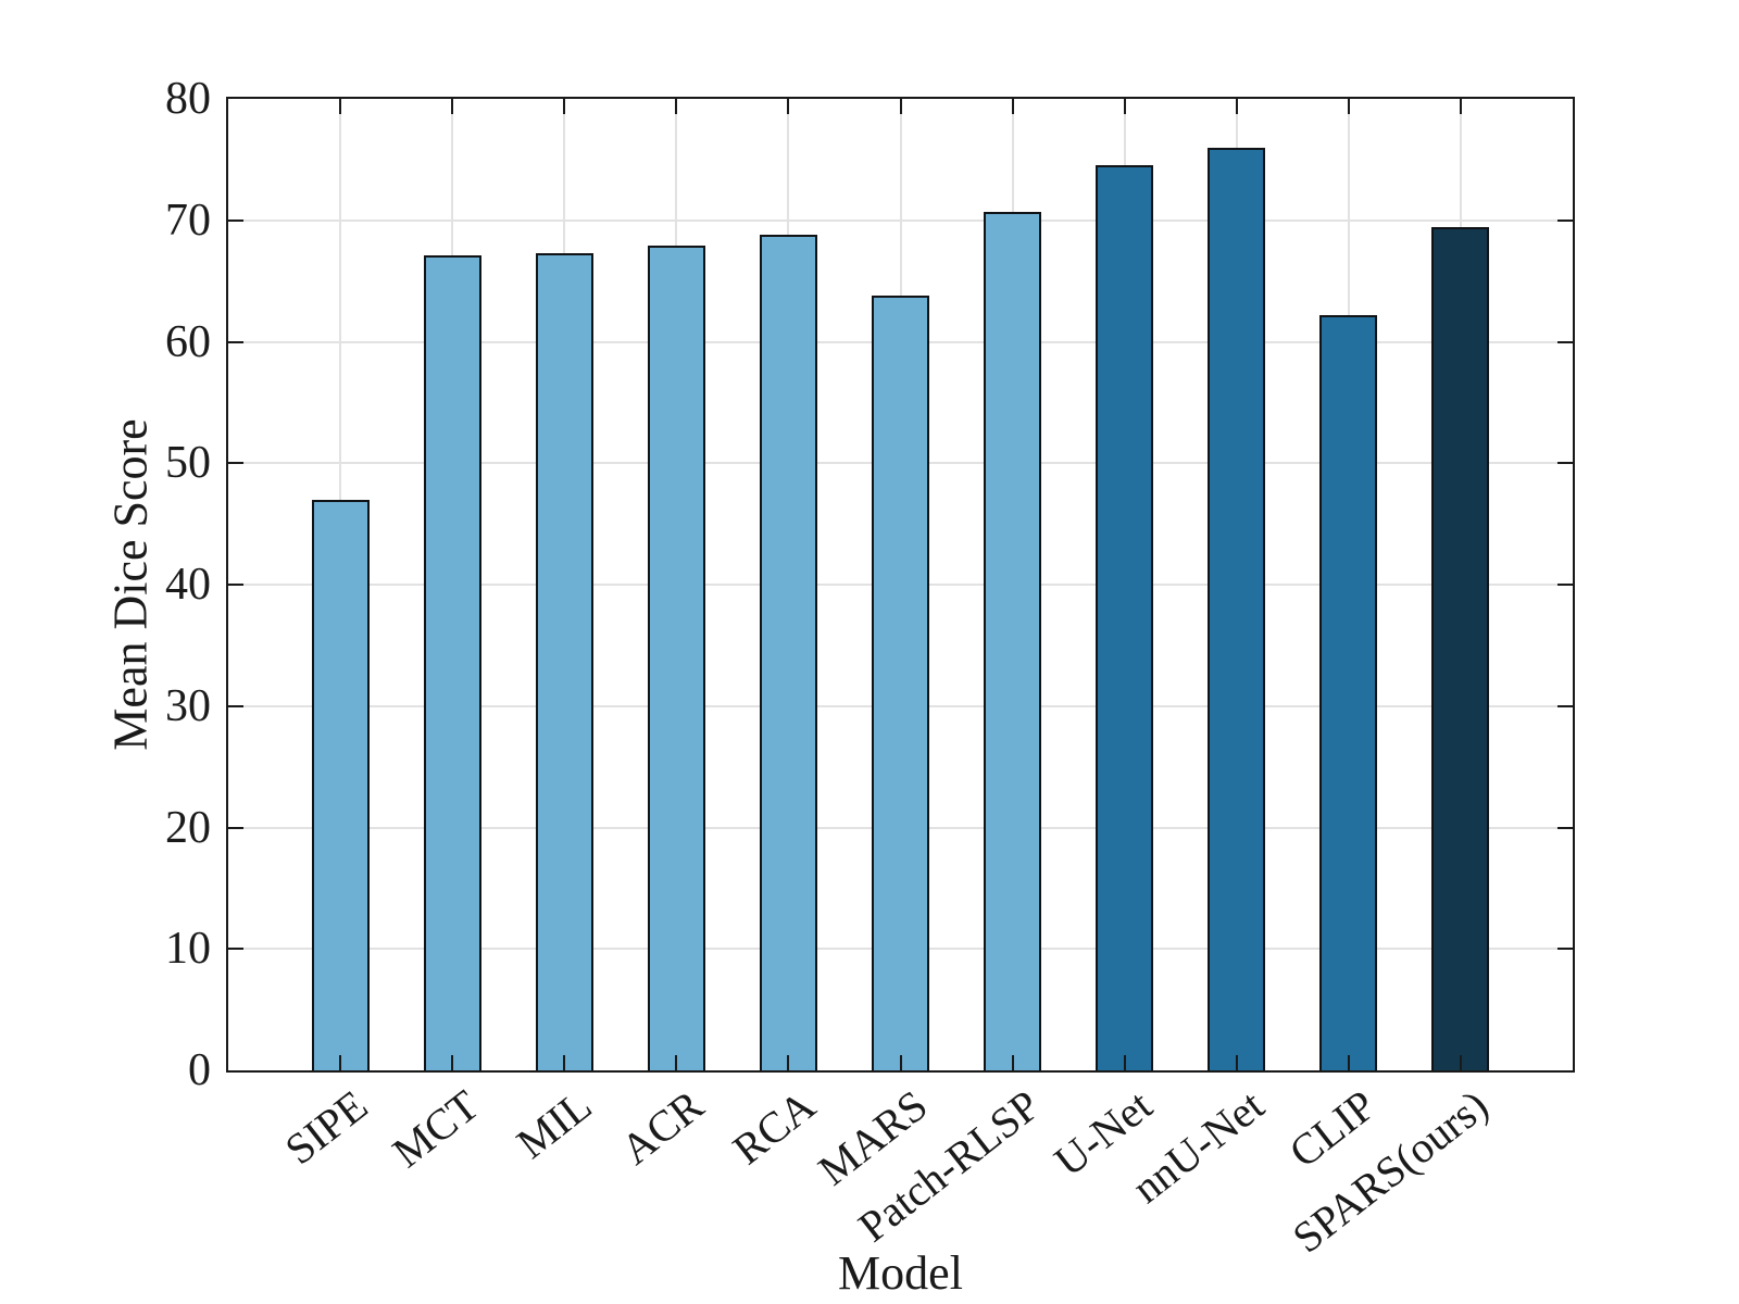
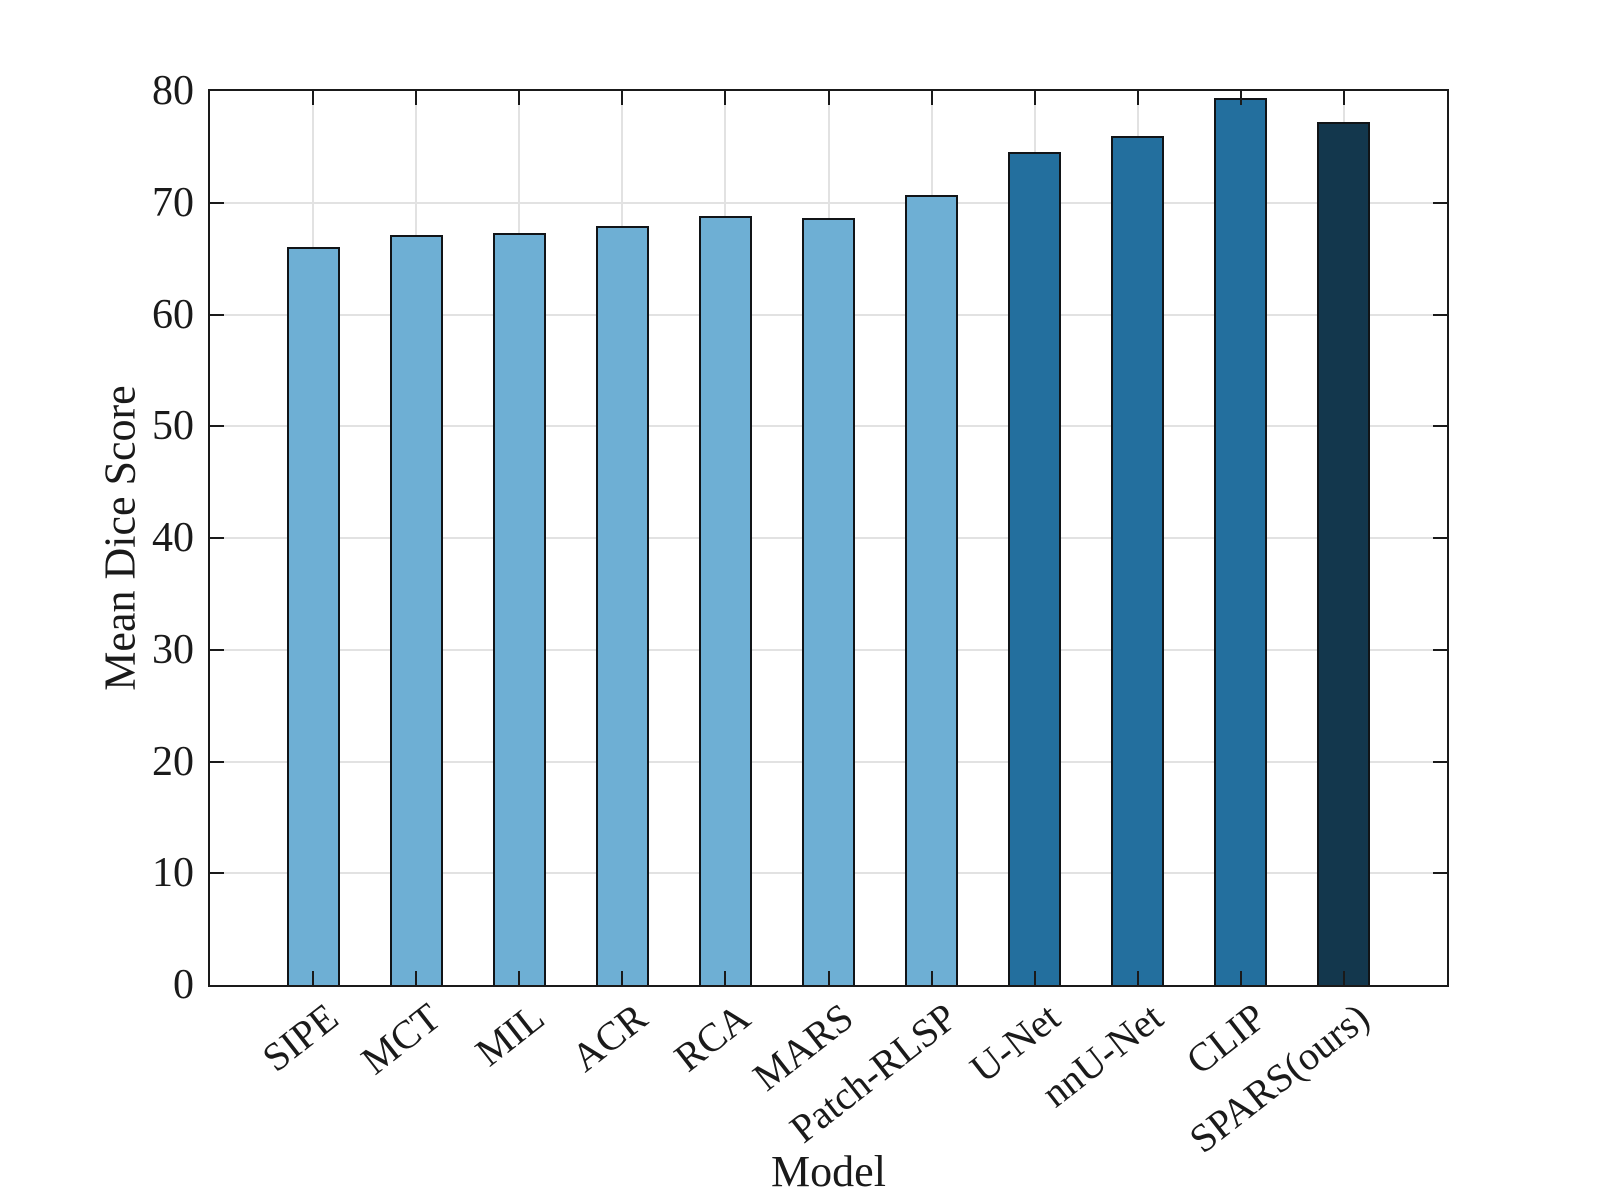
SIPE: 47.0 -> 66.0
MARS: 63.8 -> 68.6
CLIP: 62.2 -> 79.4
SPARS(ours): 69.4 -> 77.2
